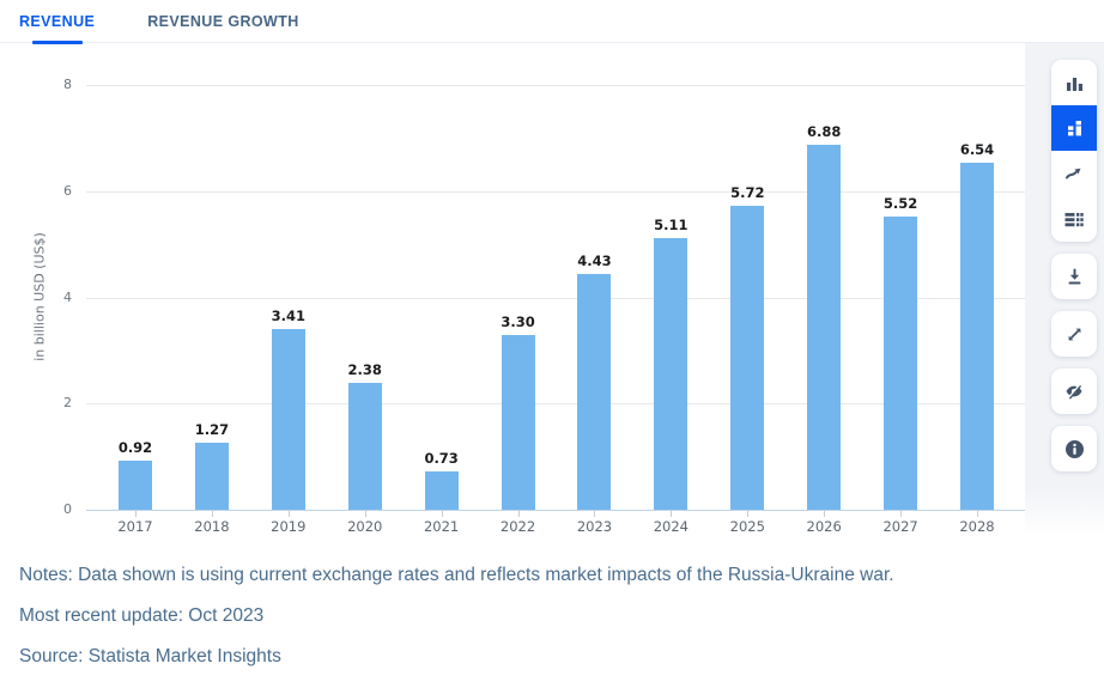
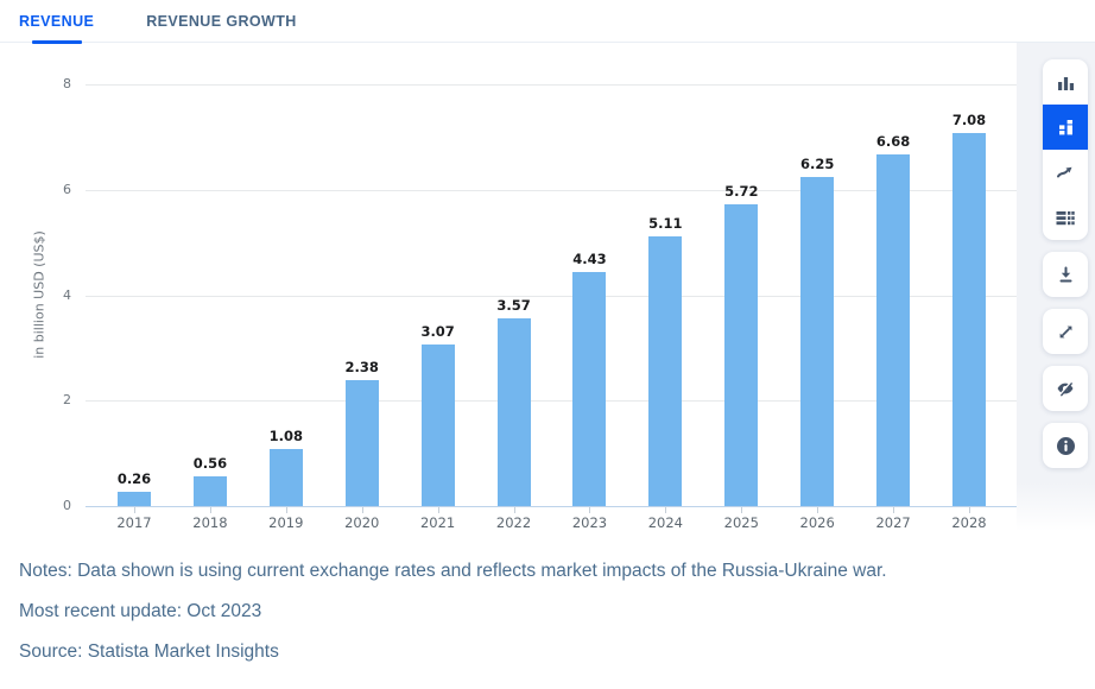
2017: 0.92 -> 0.26
2018: 1.27 -> 0.56
2019: 3.41 -> 1.08
2021: 0.73 -> 3.07
2022: 3.30 -> 3.57
2026: 6.88 -> 6.25
2027: 5.52 -> 6.68
2028: 6.54 -> 7.08
